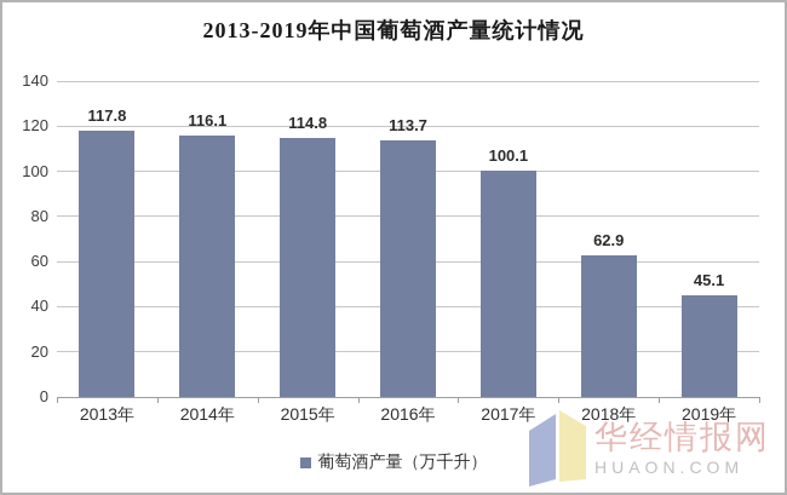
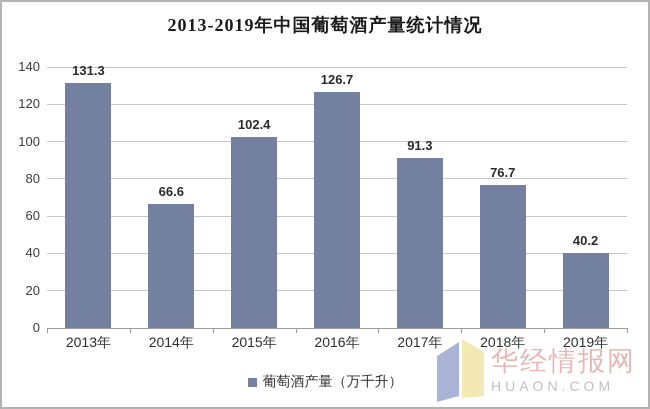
2013年: 117.8 -> 131.3
2014年: 116.1 -> 66.6
2015年: 114.8 -> 102.4
2016年: 113.7 -> 126.7
2017年: 100.1 -> 91.3
2018年: 62.9 -> 76.7
2019年: 45.1 -> 40.2
